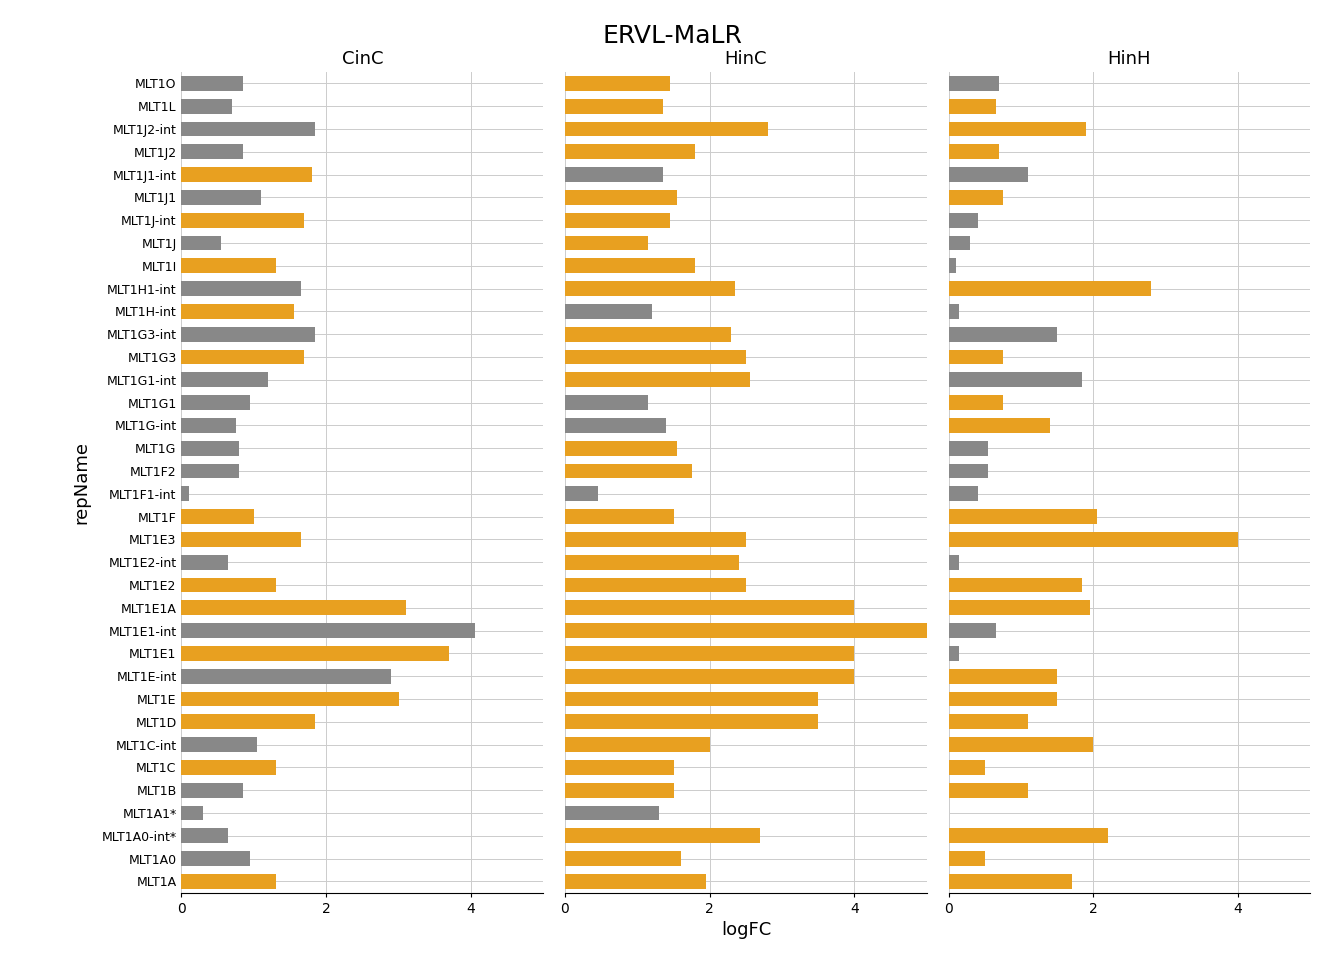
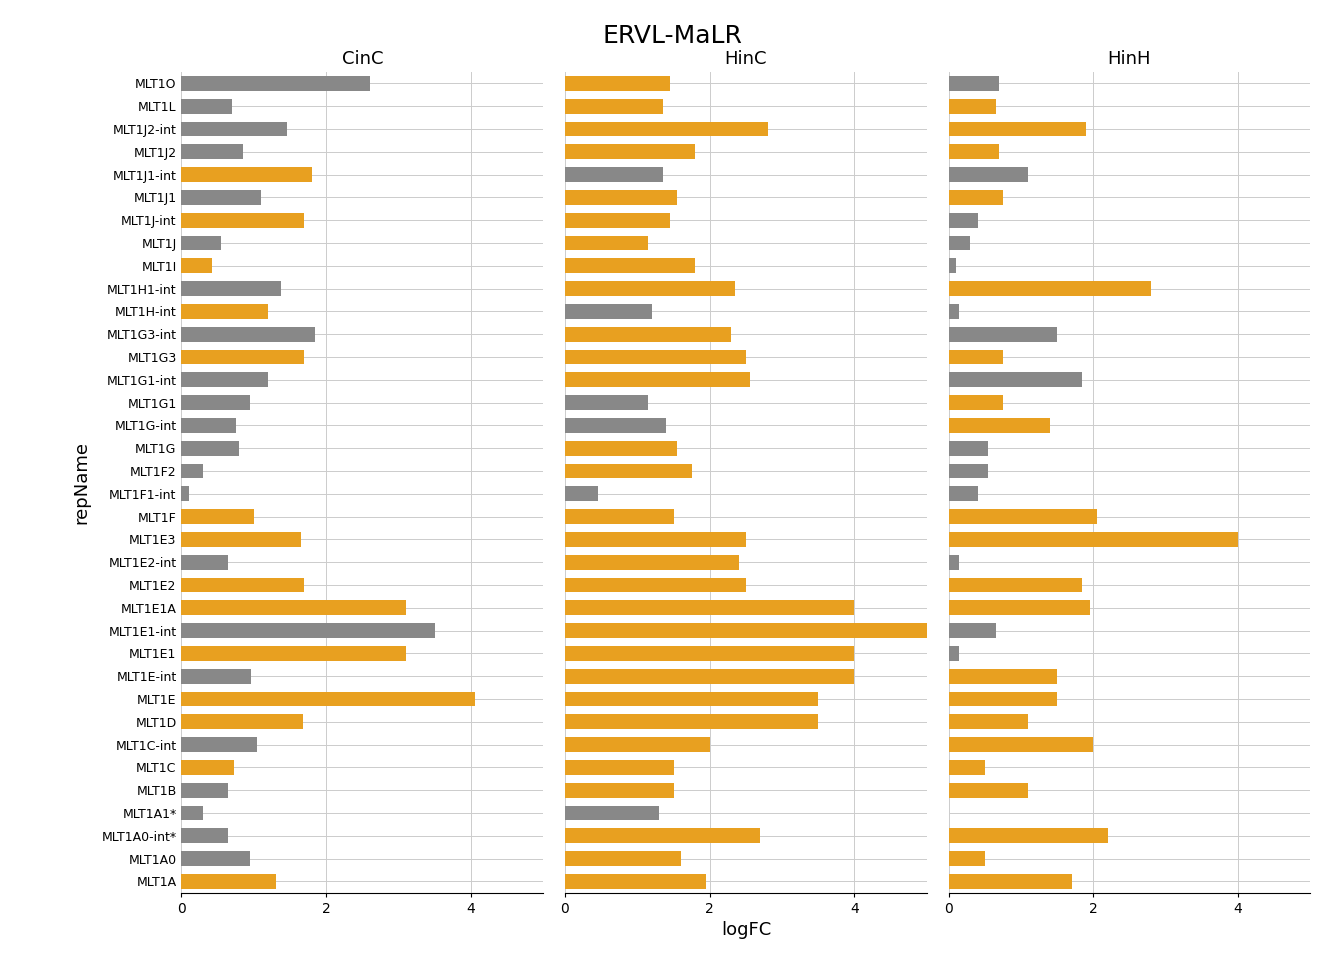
CinC/MLT1O: 0.85 -> 2.60
CinC/MLT1J2-int: 1.85 -> 1.46
CinC/MLT1I: 1.30 -> 0.42
CinC/MLT1H1-int: 1.65 -> 1.38
CinC/MLT1H-int: 1.55 -> 1.20
CinC/MLT1F2: 0.80 -> 0.30
CinC/MLT1E2: 1.30 -> 1.70
CinC/MLT1E1-int: 4.05 -> 3.50
CinC/MLT1E1: 3.70 -> 3.10
CinC/MLT1E-int: 2.90 -> 0.96
CinC/MLT1E: 3.00 -> 4.06
CinC/MLT1D: 1.85 -> 1.68
CinC/MLT1C: 1.30 -> 0.72
CinC/MLT1B: 0.85 -> 0.64
